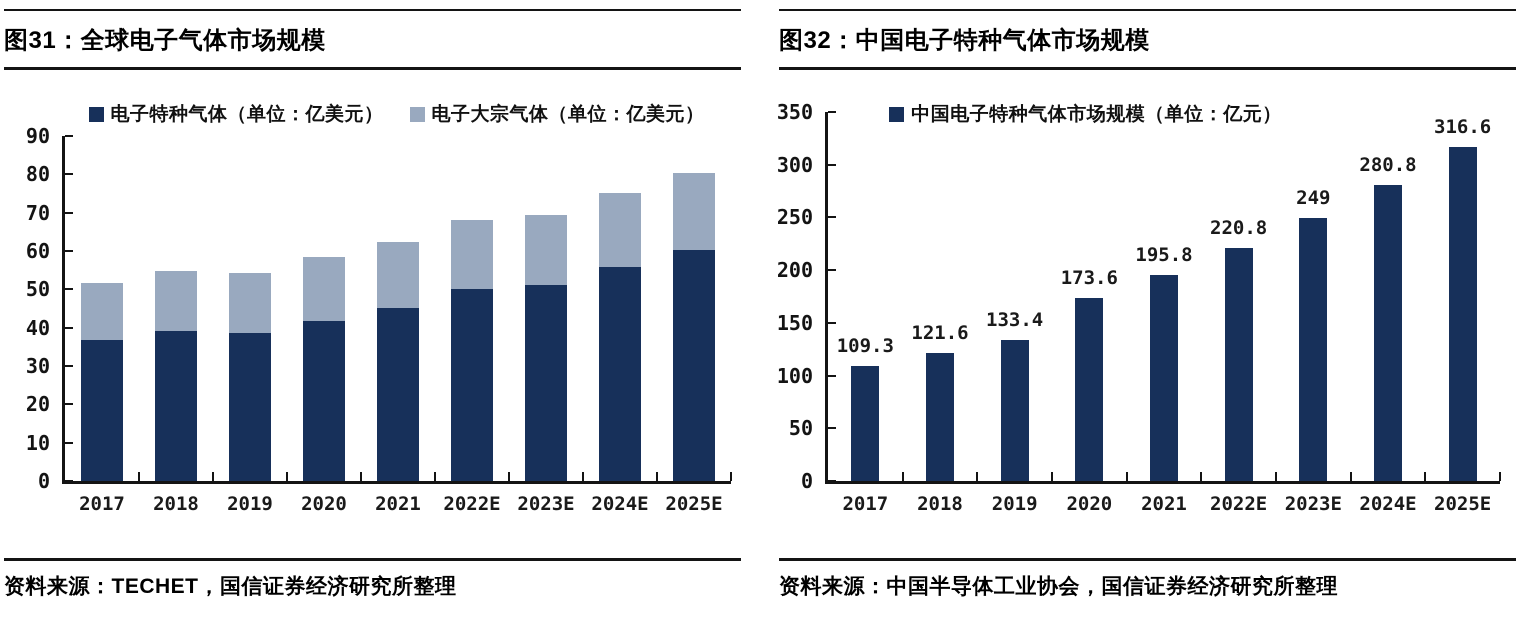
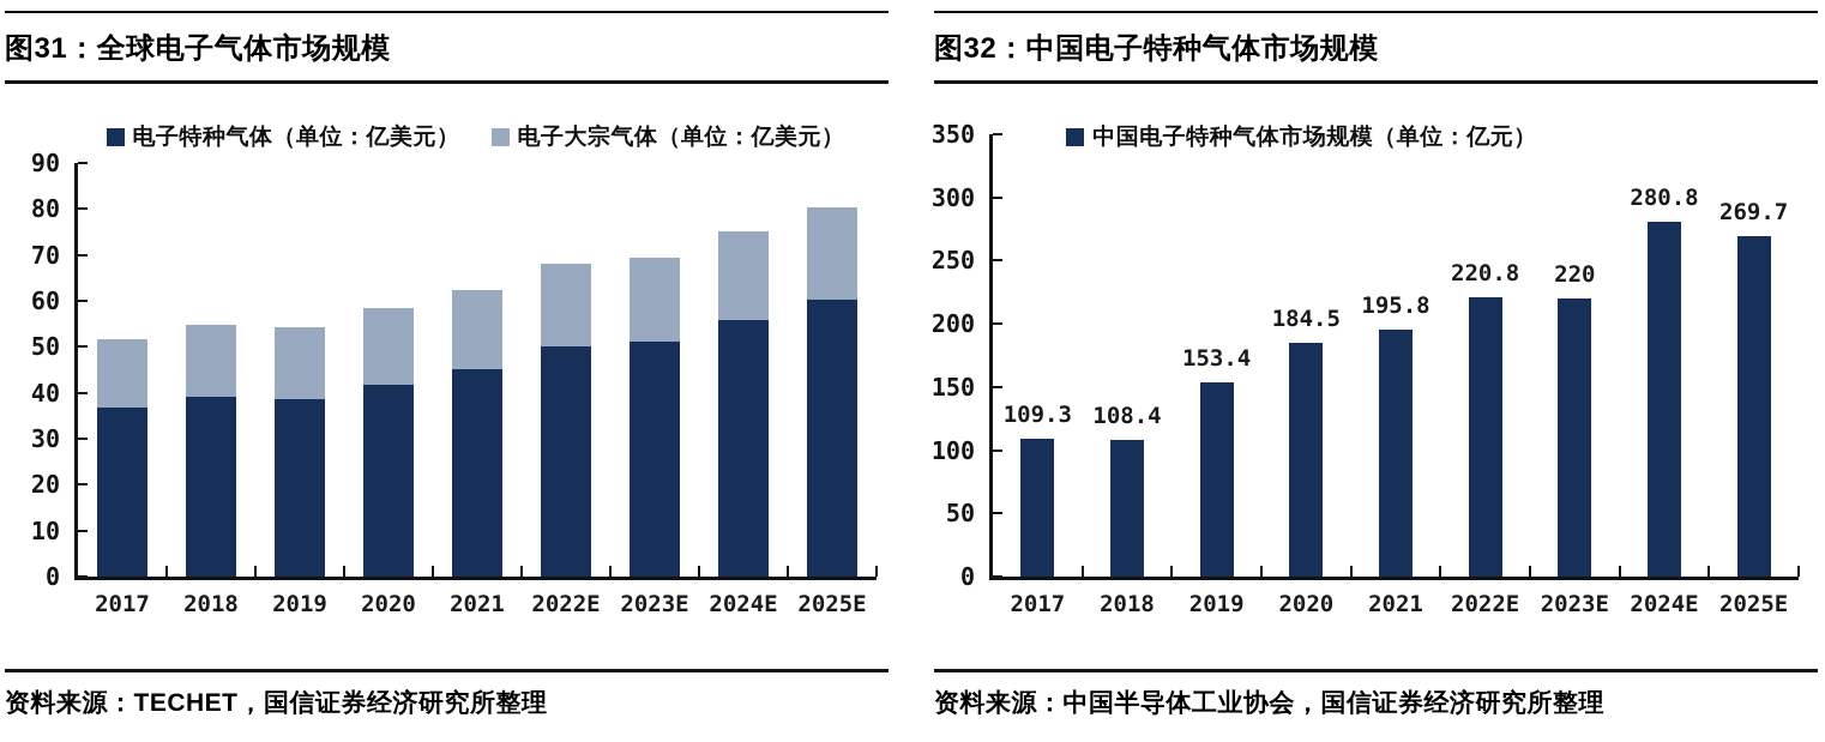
图32：中国电子特种气体市场规模/2018: 121.6 -> 108.4
图32：中国电子特种气体市场规模/2019: 133.4 -> 153.4
图32：中国电子特种气体市场规模/2020: 173.6 -> 184.5
图32：中国电子特种气体市场规模/2023E: 249 -> 220
图32：中国电子特种气体市场规模/2025E: 316.6 -> 269.7
